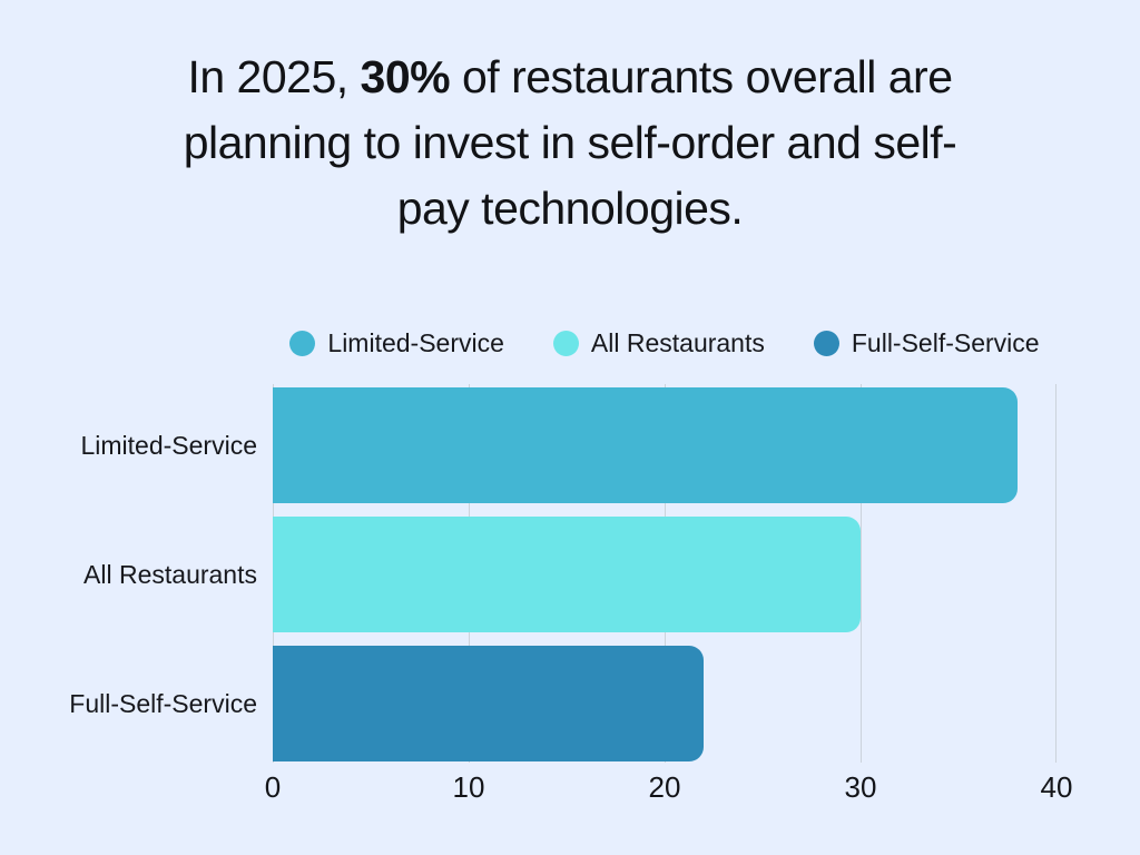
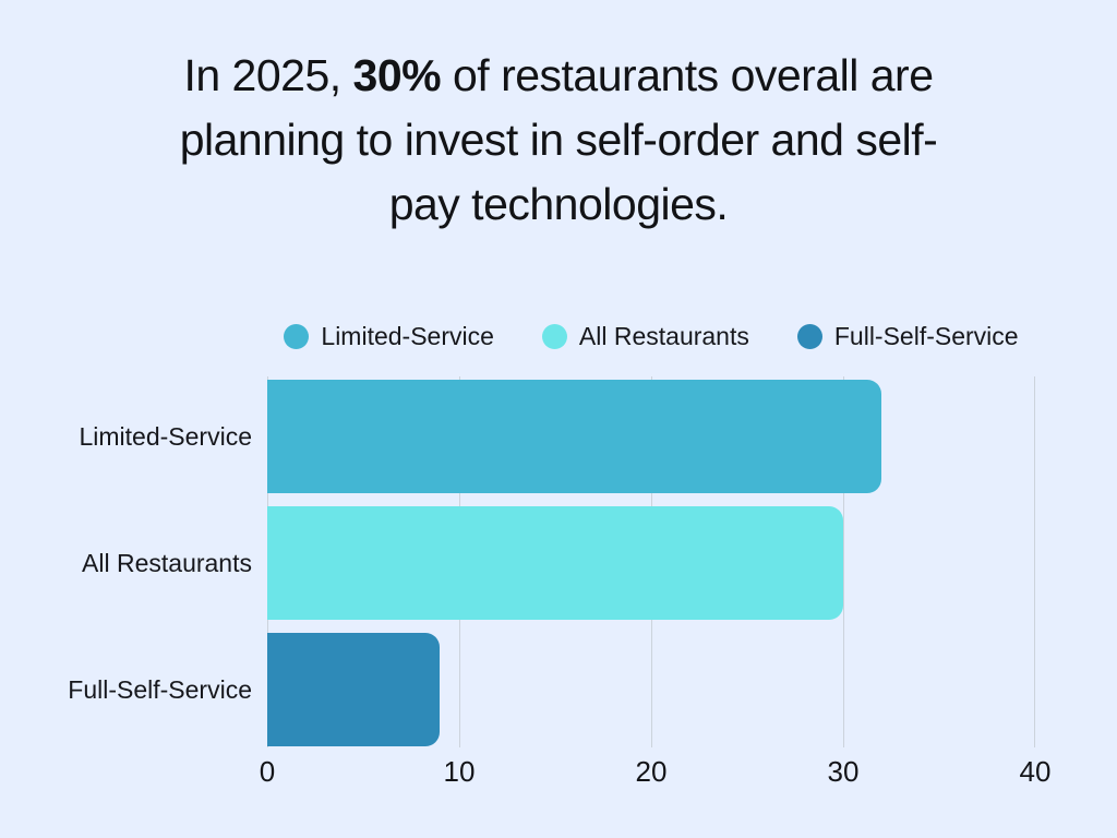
Limited-Service: 38 -> 32
Full-Self-Service: 22 -> 9
